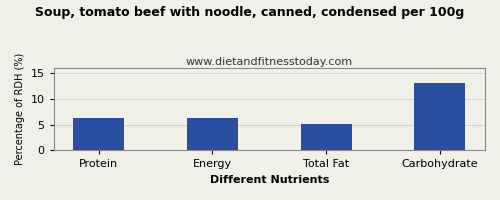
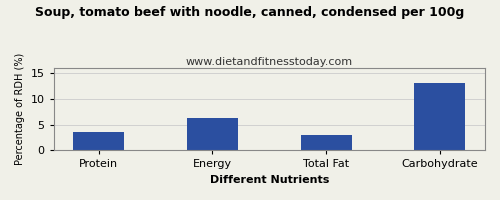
Protein: 6.2 -> 3.6
Total Fat: 5.1 -> 3.0
